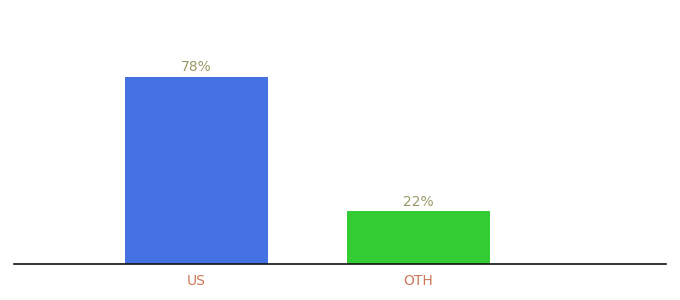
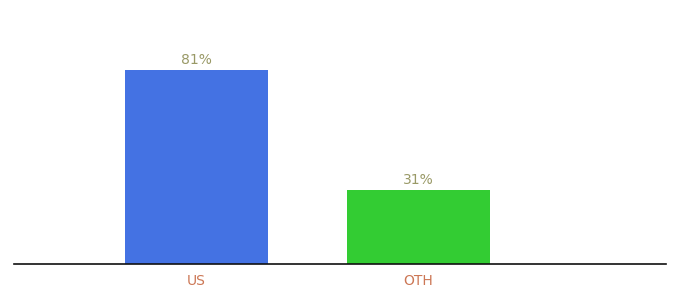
US: 78% -> 81%
OTH: 22% -> 31%
